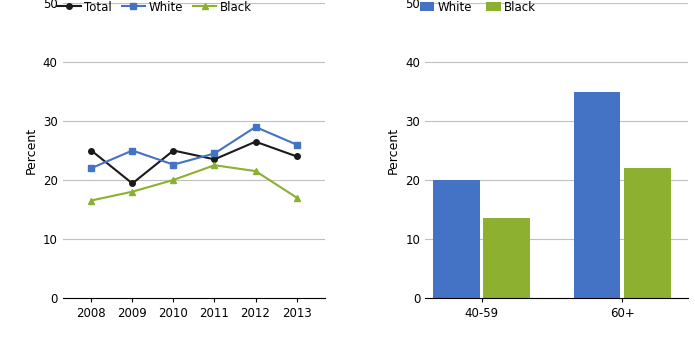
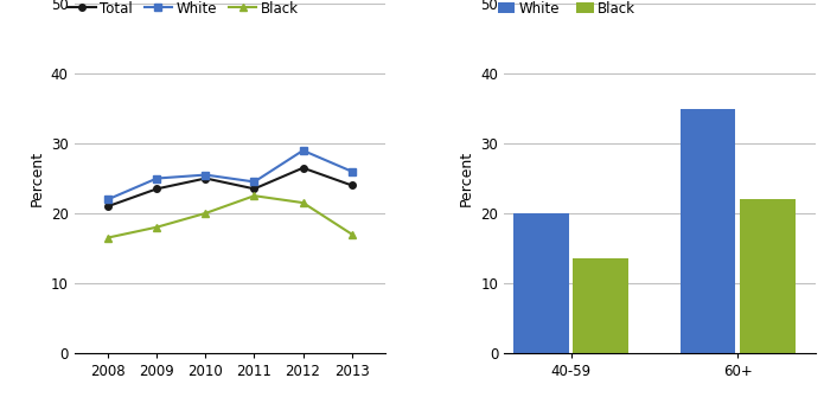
Total/2008: 25.0 -> 21.0
Total/2009: 19.4 -> 23.5
White/2010: 22.6 -> 25.5
